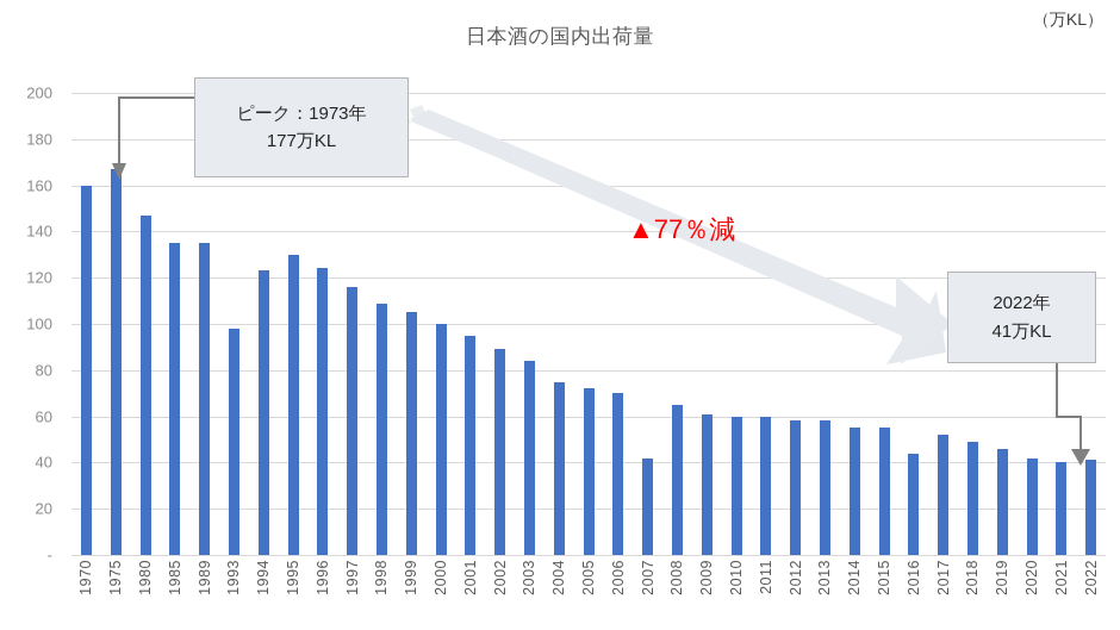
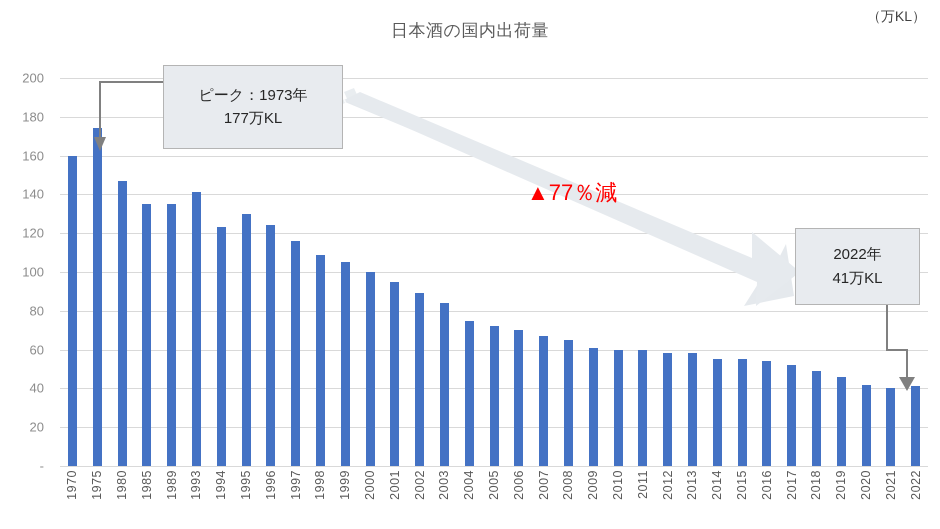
1975: 167 -> 174
1993: 98 -> 141
2007: 42 -> 67
2016: 44 -> 54
